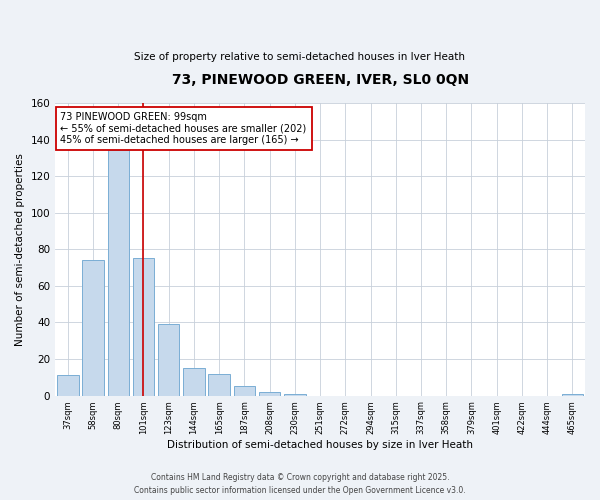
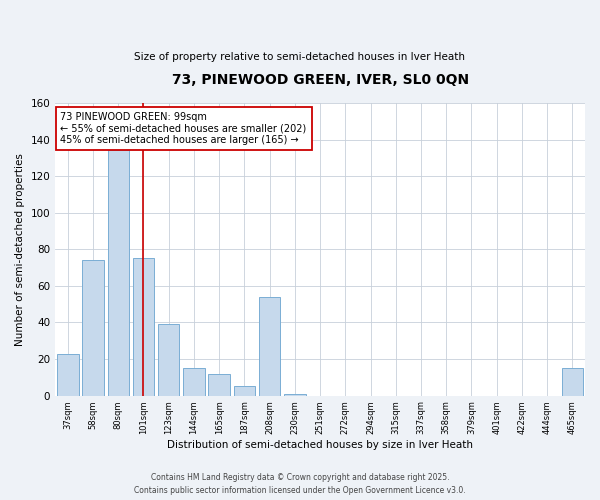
37sqm: 11 -> 23
208sqm: 2 -> 54
465sqm: 1 -> 15
